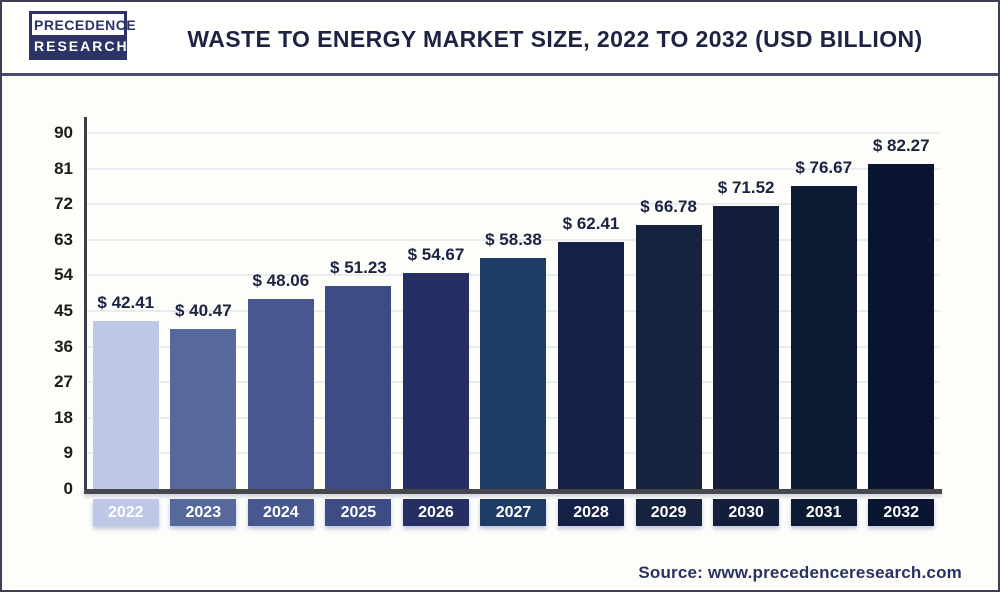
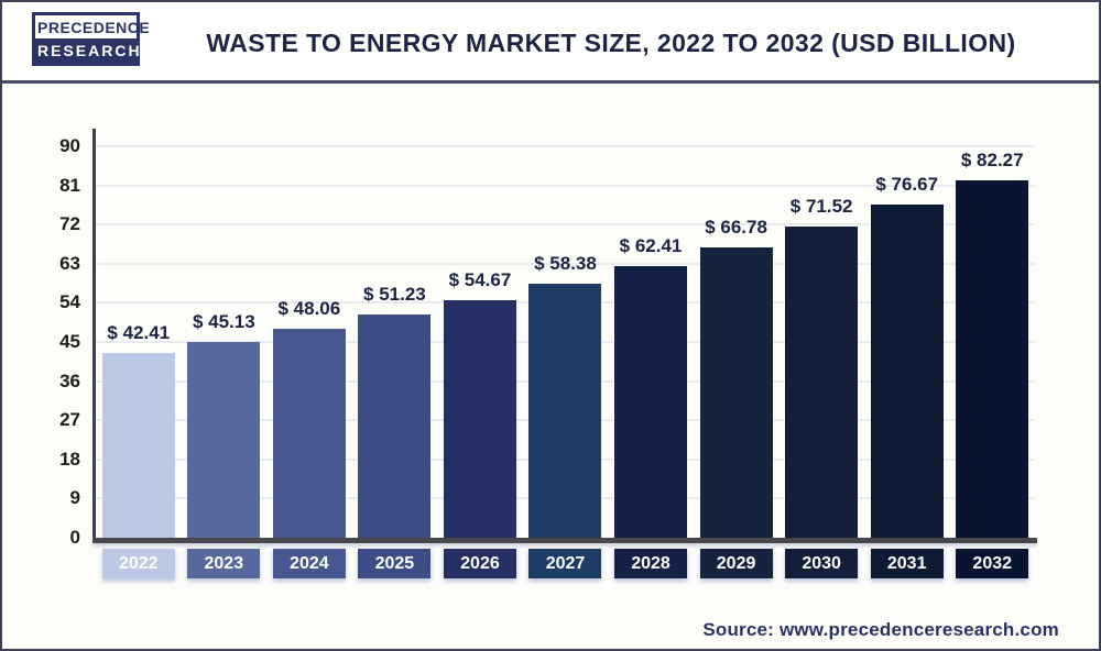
2023: 40.47 -> 45.13
